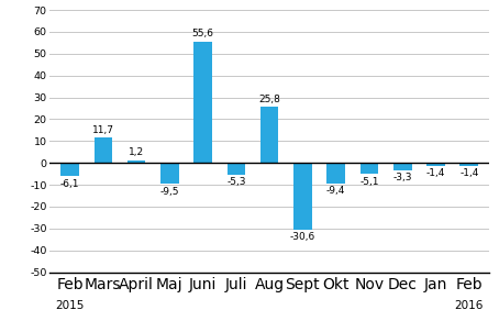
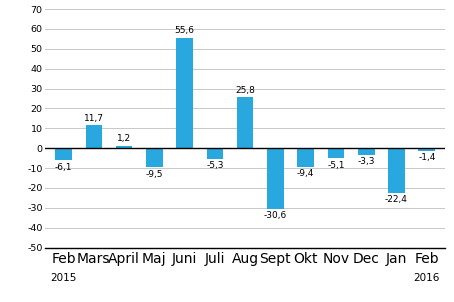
Jan: -1,4 -> -22,4
